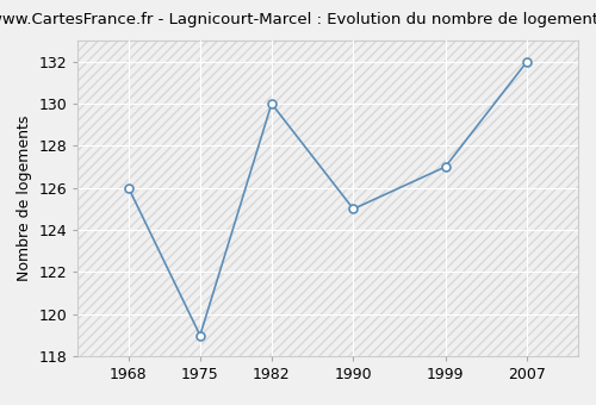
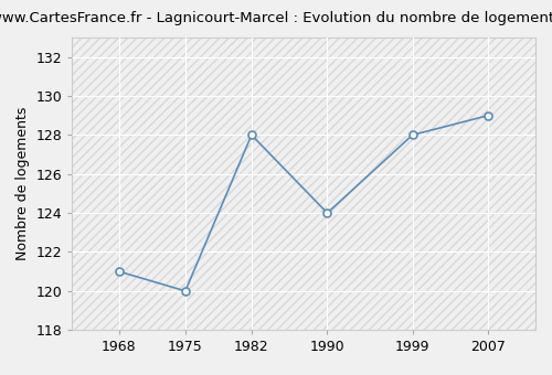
1968: 126 -> 121
1975: 119 -> 120
1982: 130 -> 128
1990: 125 -> 124
1999: 127 -> 128
2007: 132 -> 129
